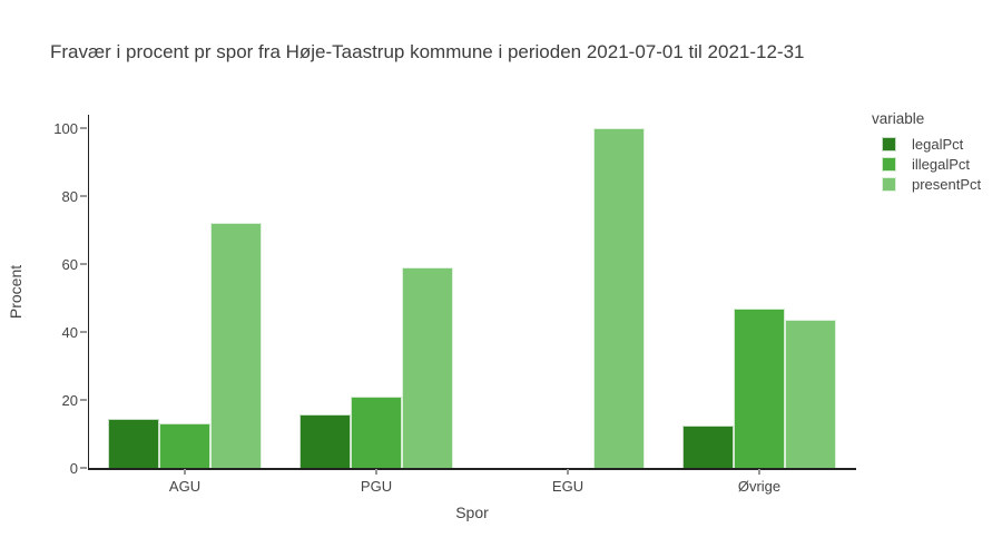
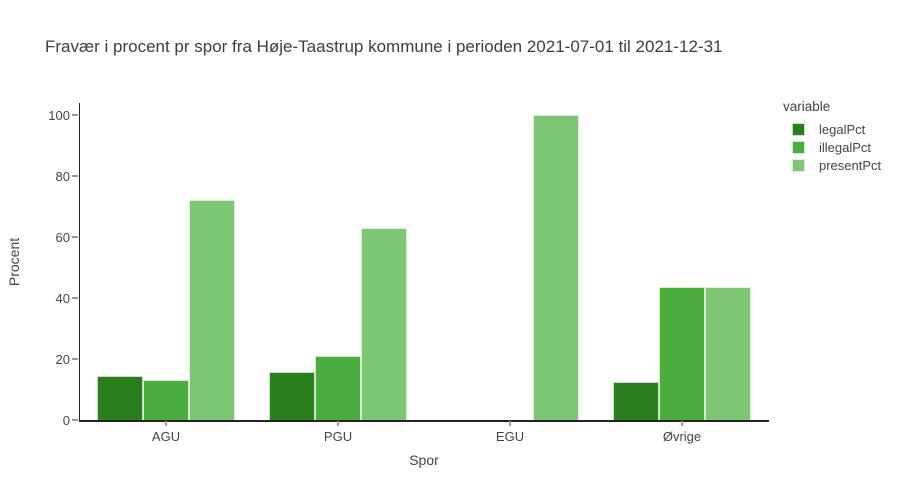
presentPct/PGU: 59 -> 63
illegalPct/Øvrige: 47 -> 44
